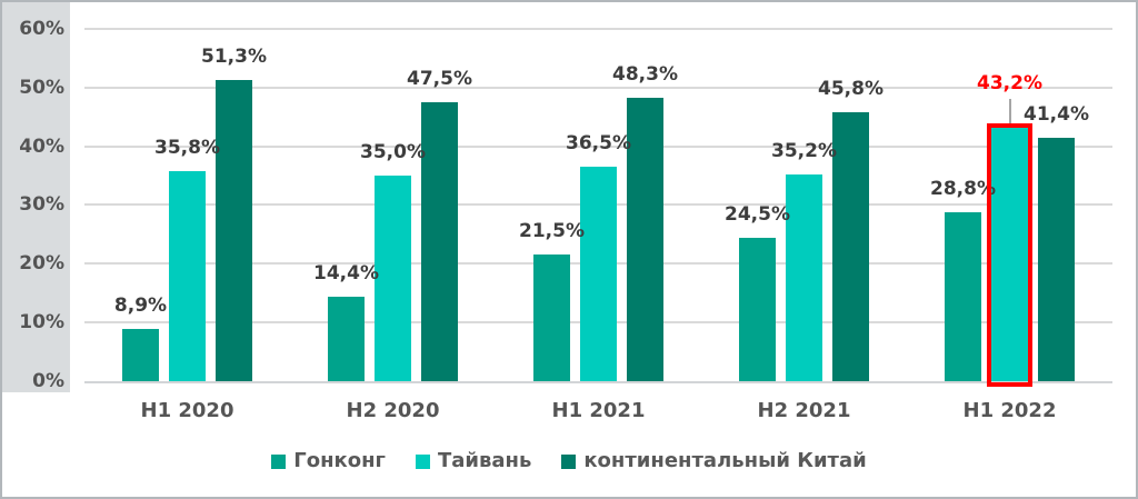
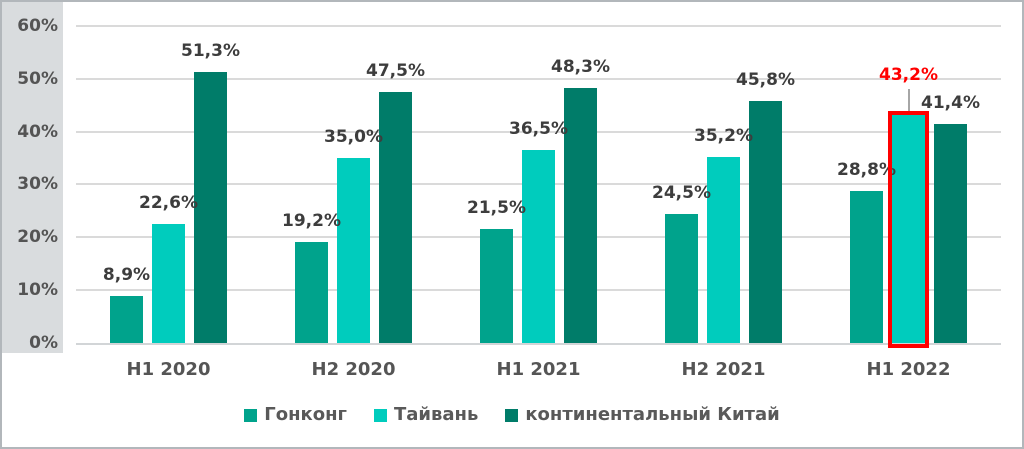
Тайвань/H1 2020: 35,8% -> 22,6%
Гонконг/H2 2020: 14,4% -> 19,2%
